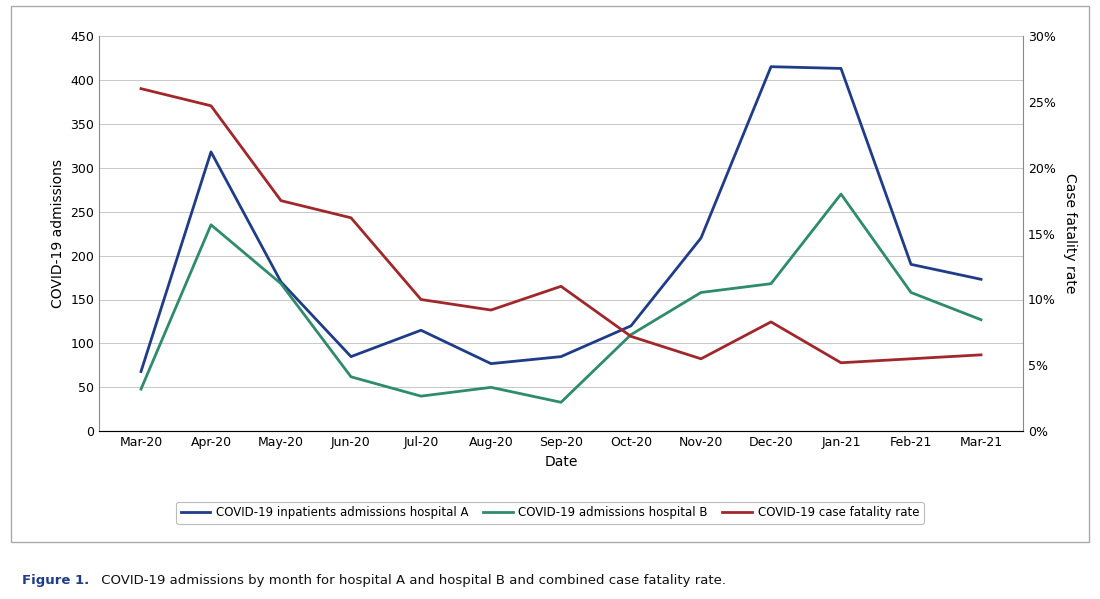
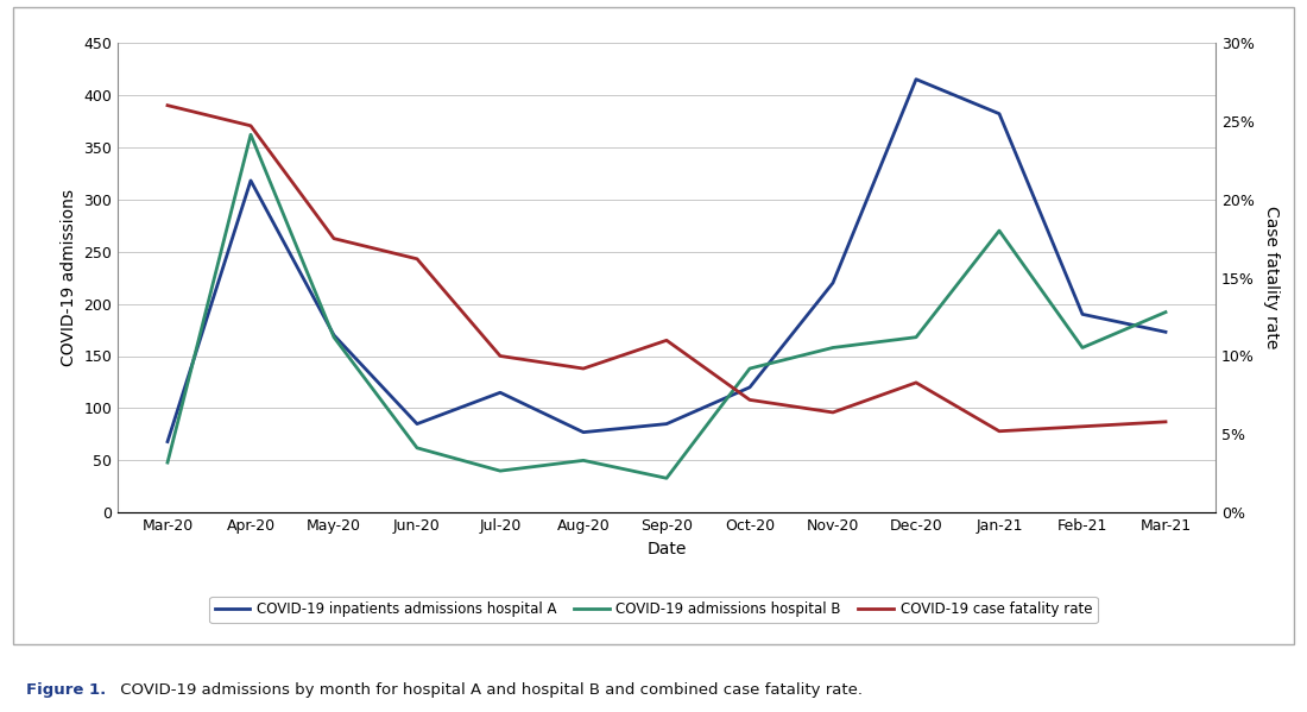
COVID-19 admissions hospital B/Apr-20: 235 -> 362
COVID-19 admissions hospital B/Oct-20: 110 -> 138
COVID-19 case fatality rate/Nov-20: 5.5% -> 6.4%
COVID-19 inpatients admissions hospital A/Jan-21: 413 -> 382
COVID-19 admissions hospital B/Mar-21: 127 -> 192
